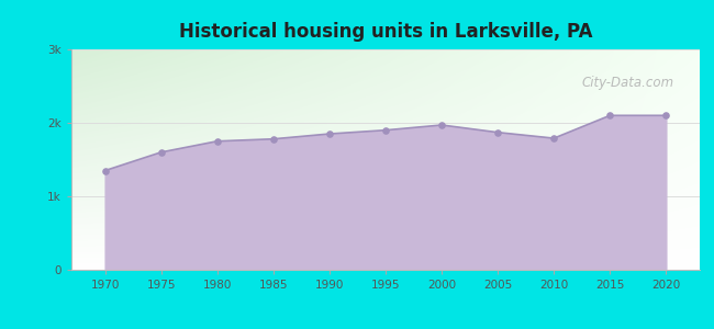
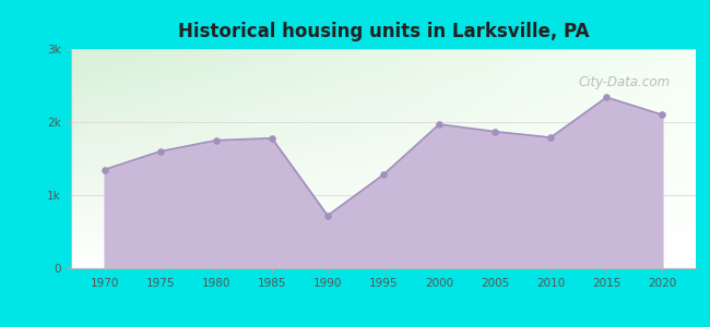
1990: 1.85k -> 0.72k
1995: 1.90k -> 1.28k
2015: 2.10k -> 2.34k
